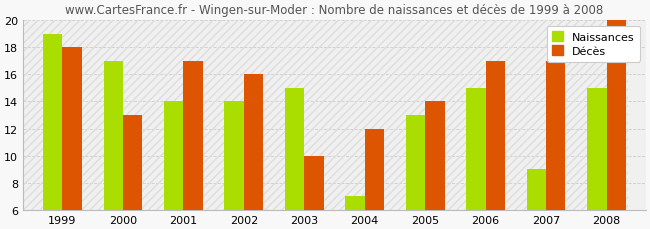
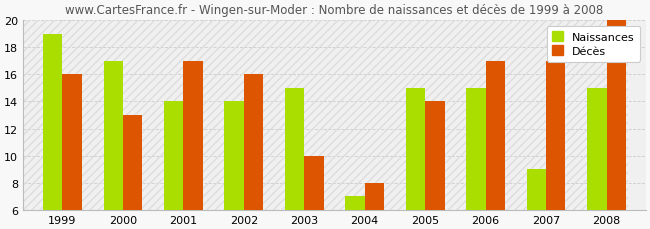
Décès/1999: 18 -> 16
Décès/2004: 12 -> 8
Naissances/2005: 13 -> 15
